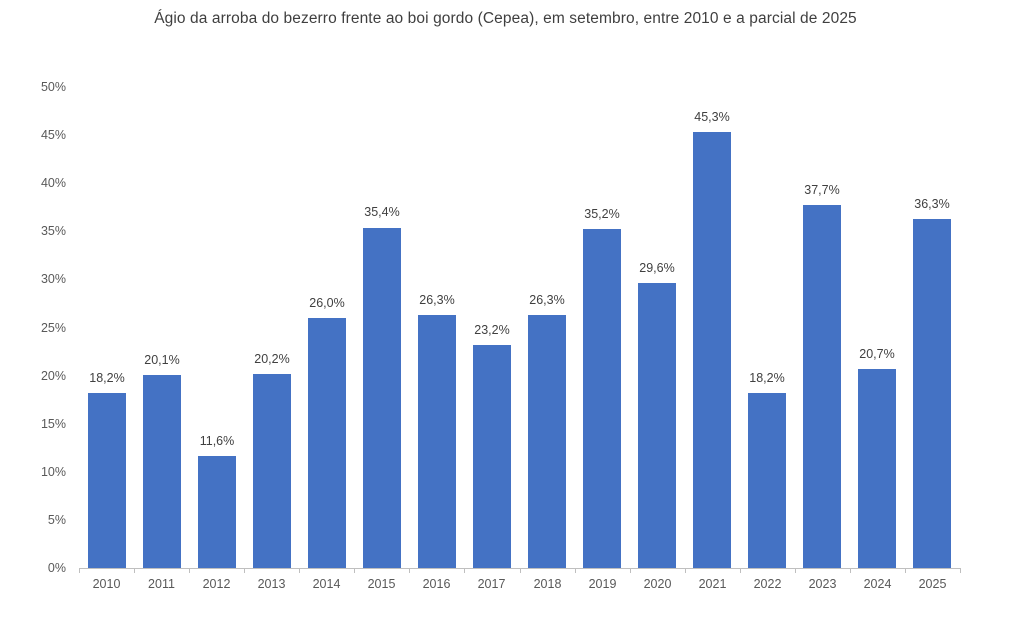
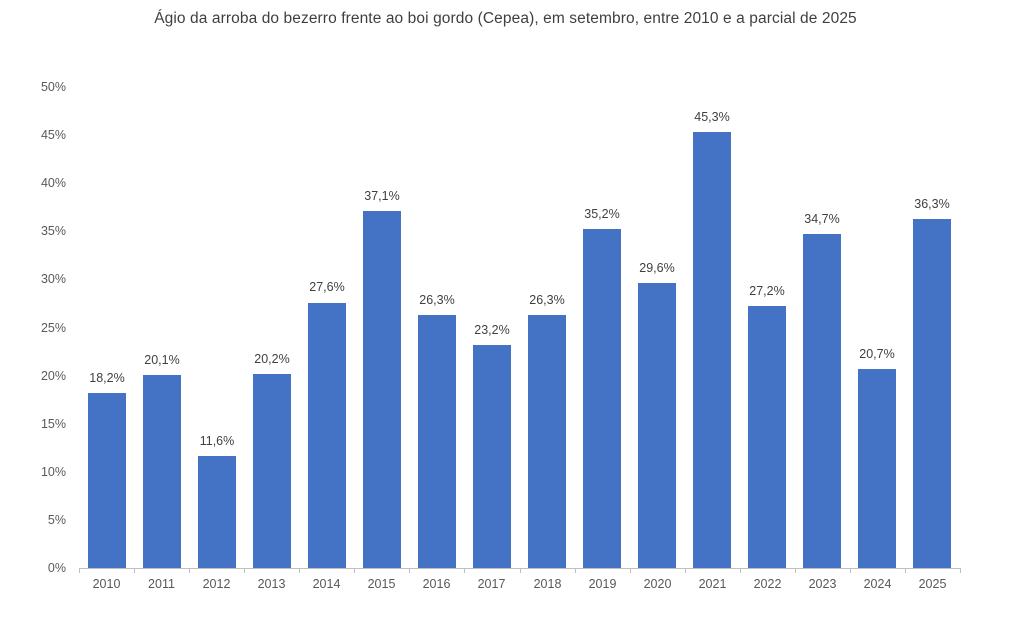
2014: 26,0% -> 27,6%
2015: 35,4% -> 37,1%
2022: 18,2% -> 27,2%
2023: 37,7% -> 34,7%
